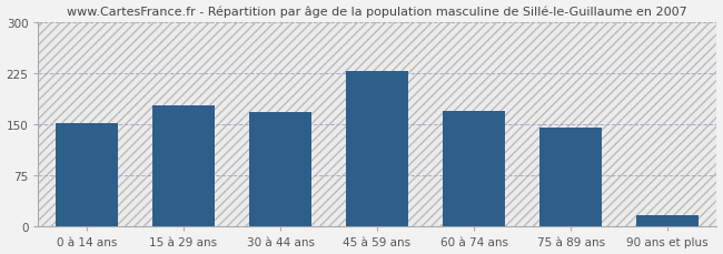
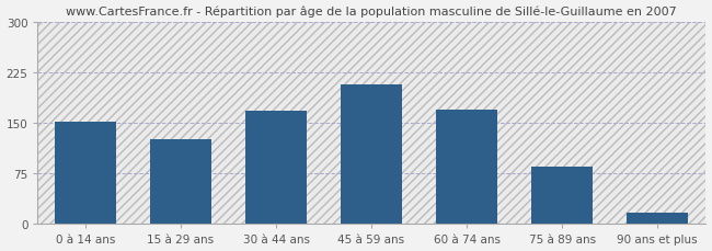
15 à 29 ans: 178 -> 126
45 à 59 ans: 228 -> 208
75 à 89 ans: 145 -> 86
